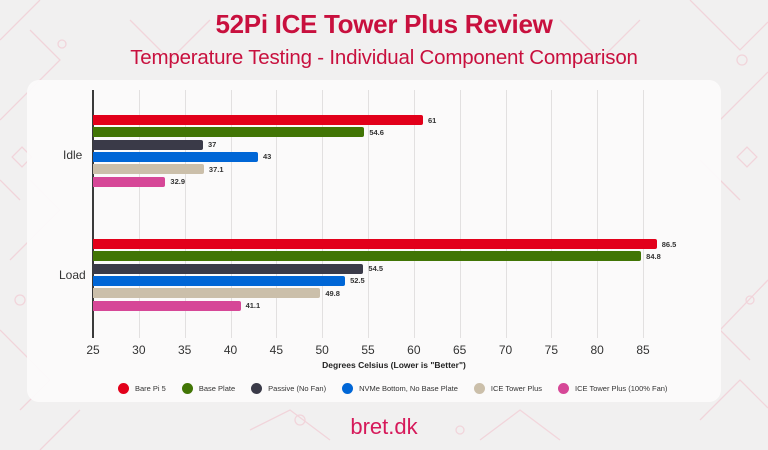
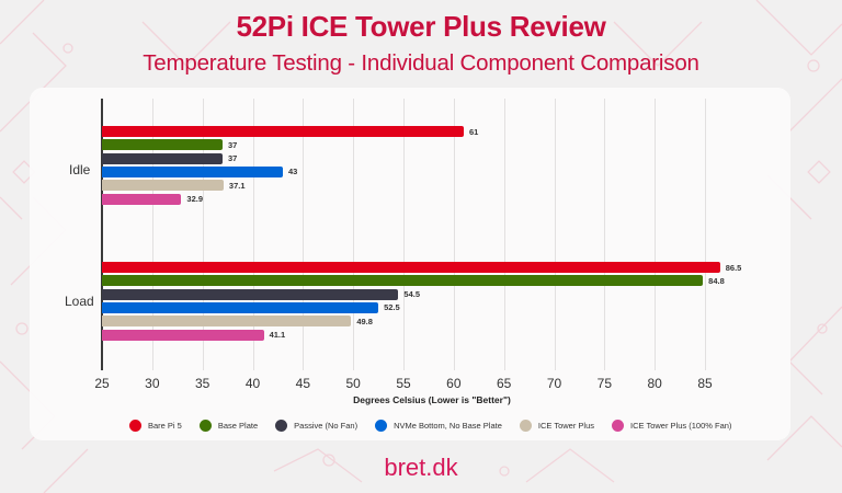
Base Plate/Idle: 54.6 -> 37
